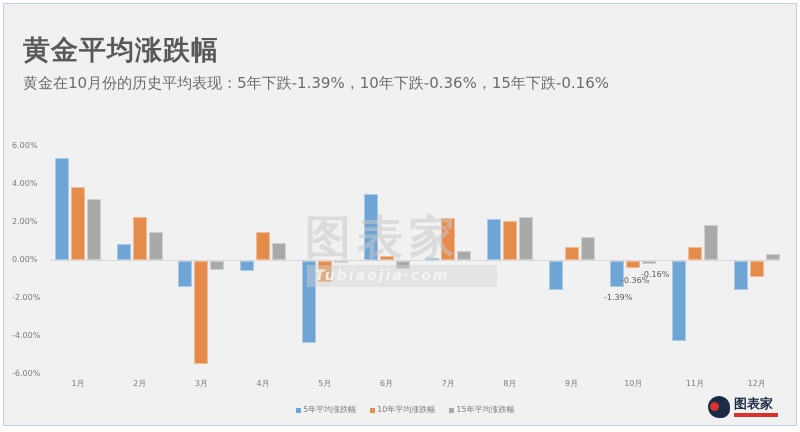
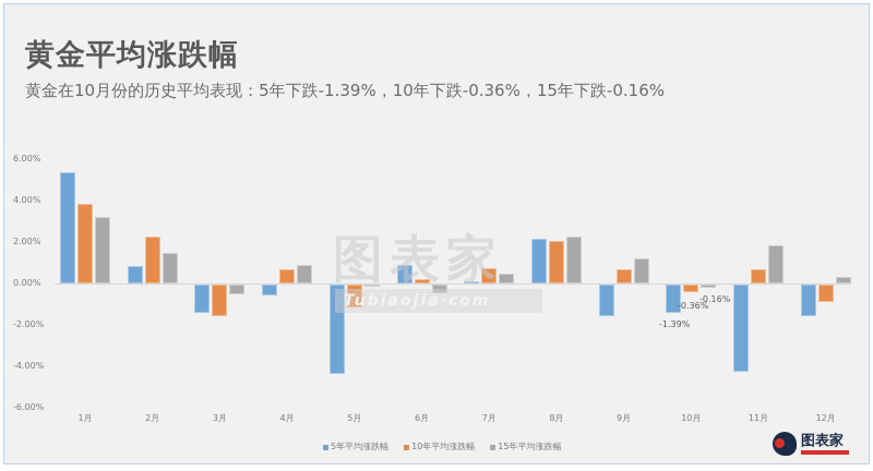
10年平均涨跌幅/3月: -5.4% -> -1.5%
10年平均涨跌幅/4月: 1.5% -> 0.7%
5年平均涨跌幅/6月: 3.5% -> 0.9%
10年平均涨跌幅/7月: 2.2% -> 0.7%
